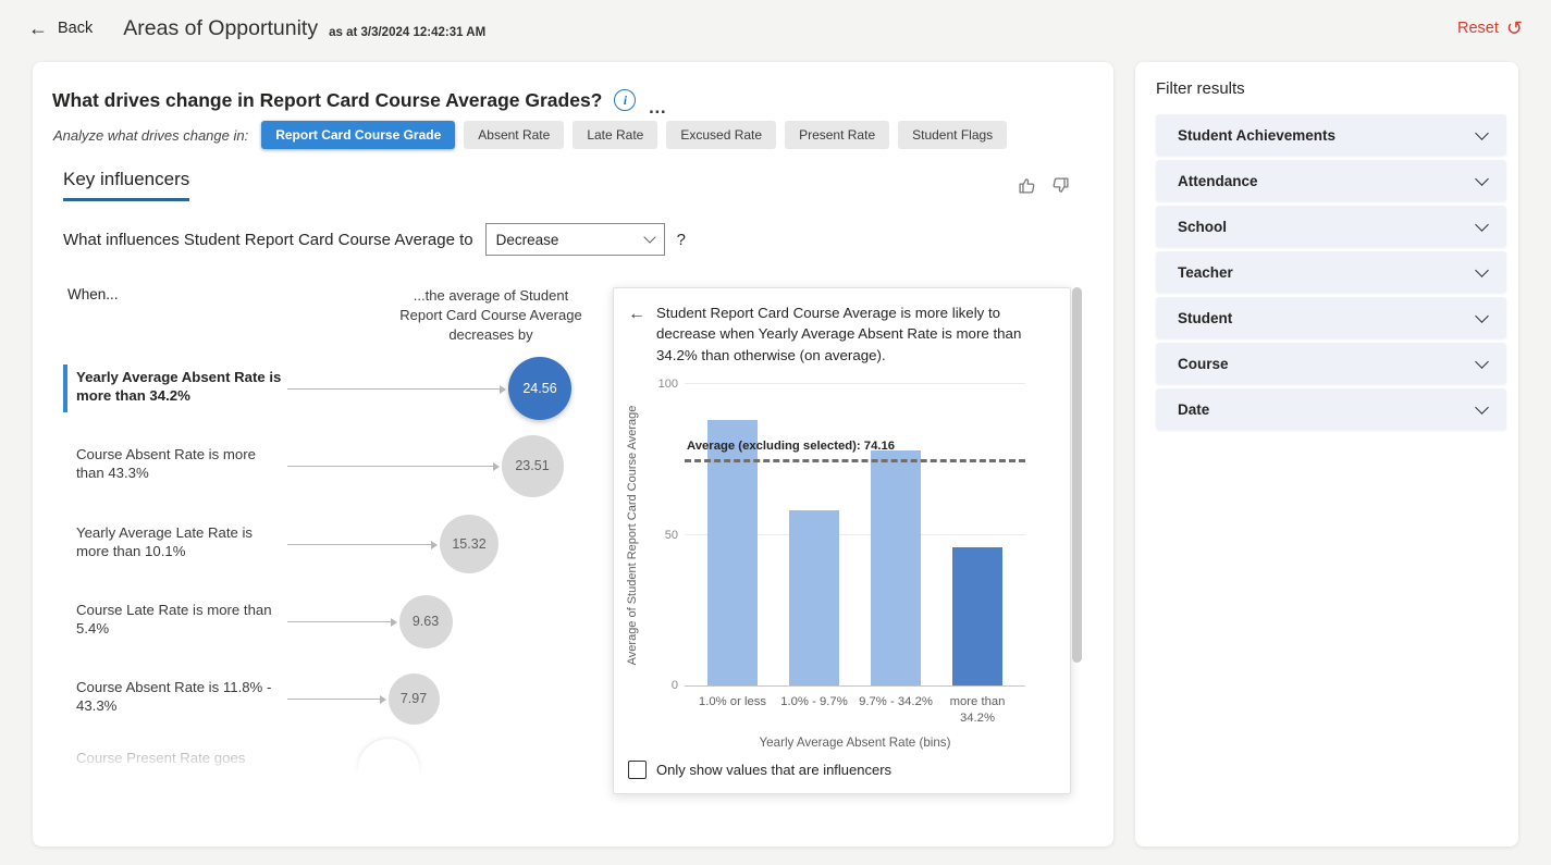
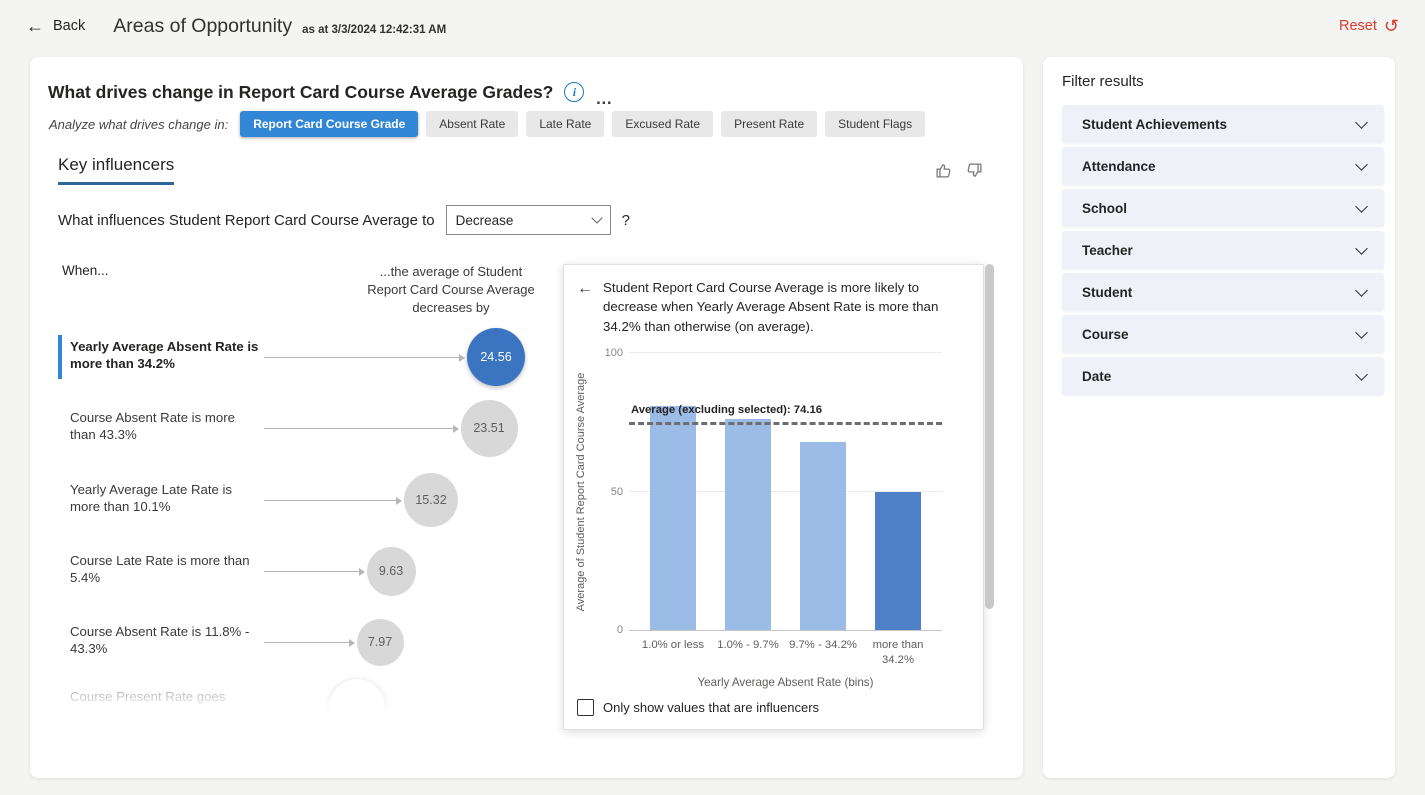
1.0% or less: 88 -> 81
1.0% - 9.7%: 58 -> 76
9.7% - 34.2%: 78 -> 68
more than 34.2%: 46 -> 50
